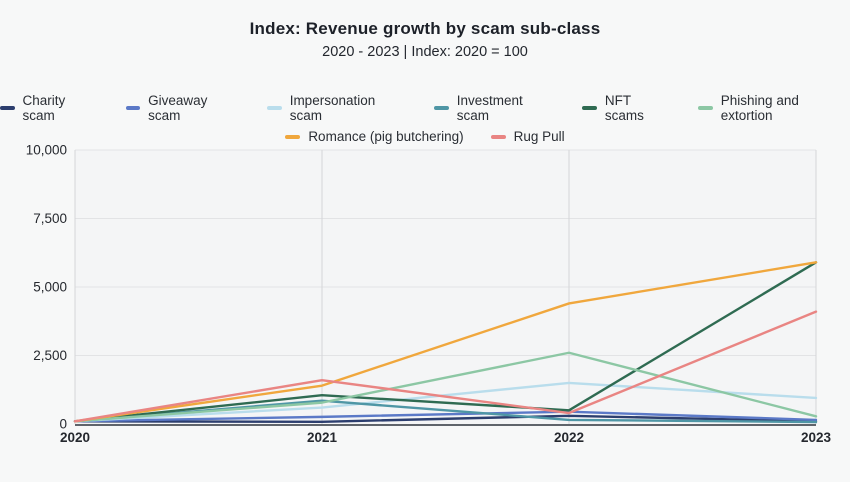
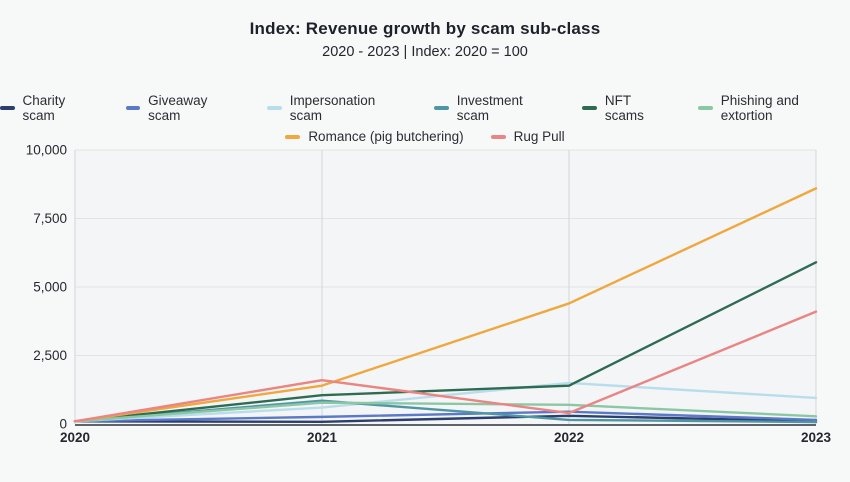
NFT scams/2022: 500 -> 1400
Phishing and extortion/2022: 2600 -> 700
Romance (pig butchering)/2023: 5900 -> 8600
